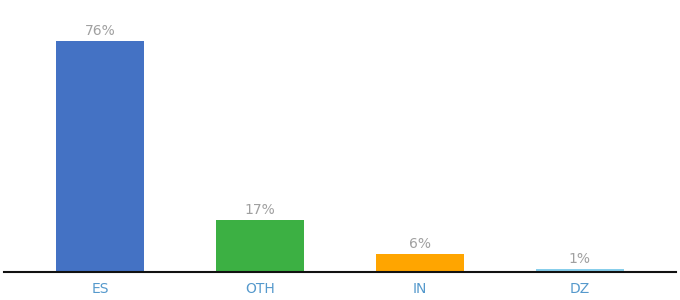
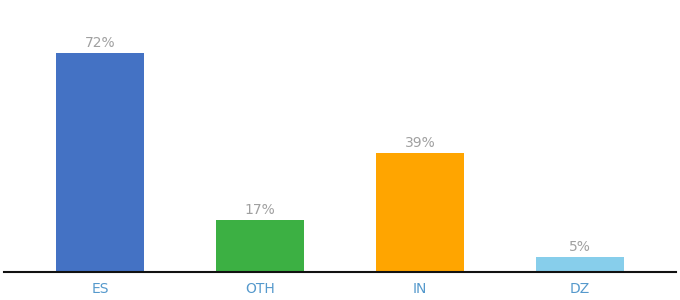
ES: 76% -> 72%
IN: 6% -> 39%
DZ: 1% -> 5%
